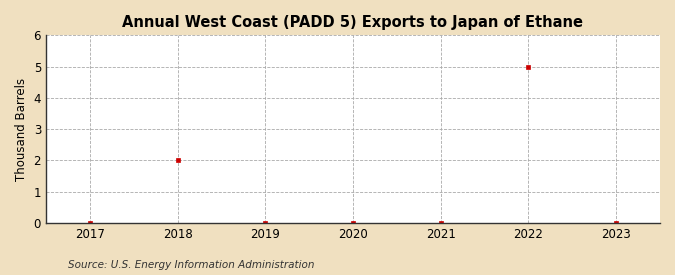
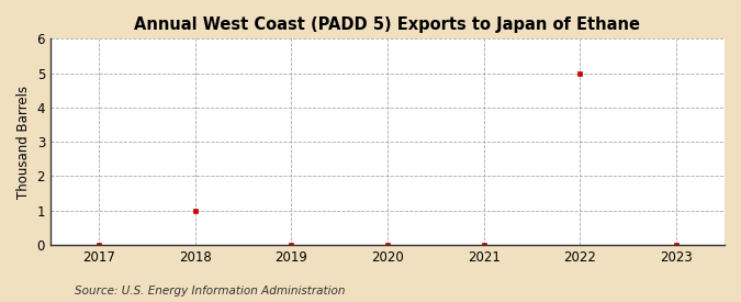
2018: 2 -> 1
